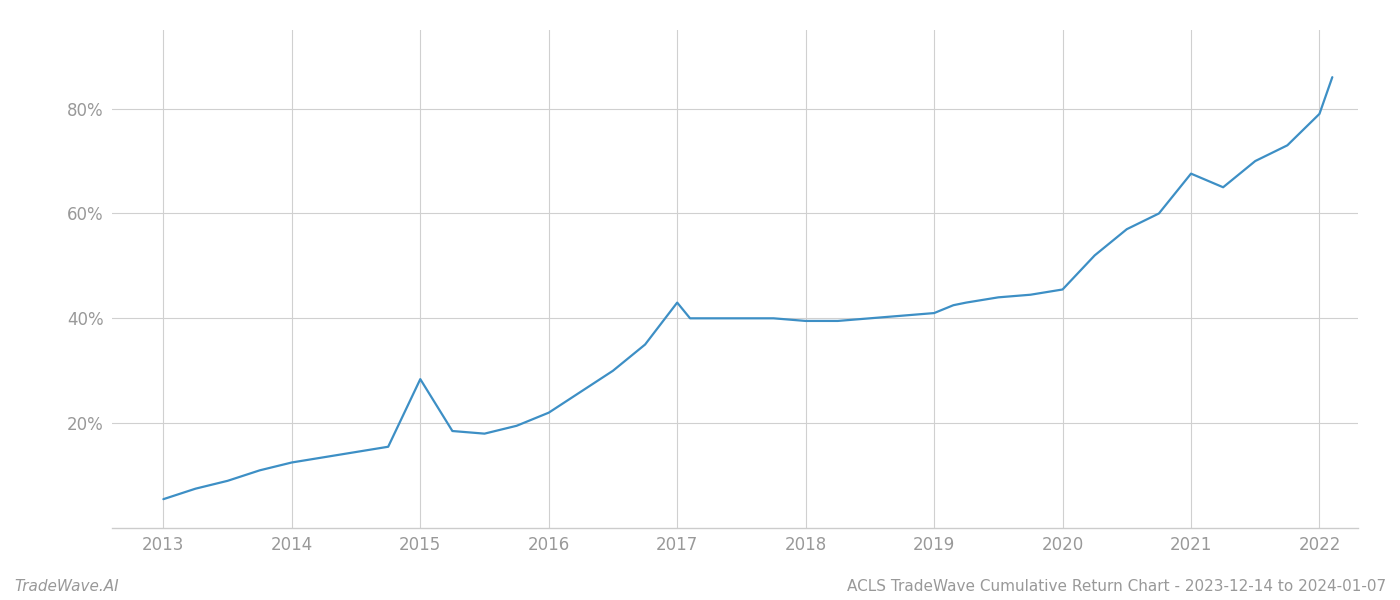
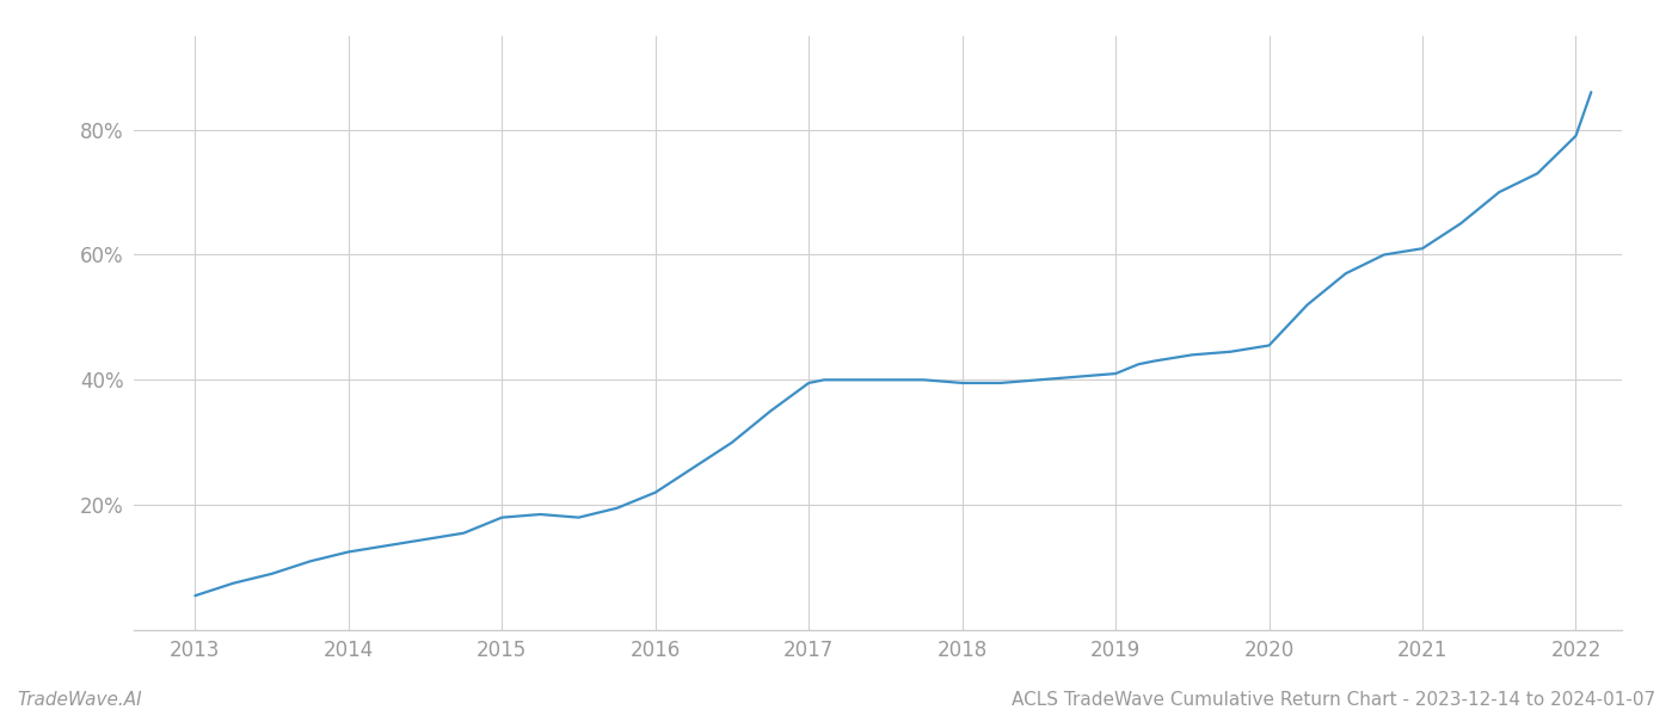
2015: 28.4% -> 18.0%
2017: 43.0% -> 39.5%
2021: 67.6% -> 61.0%
